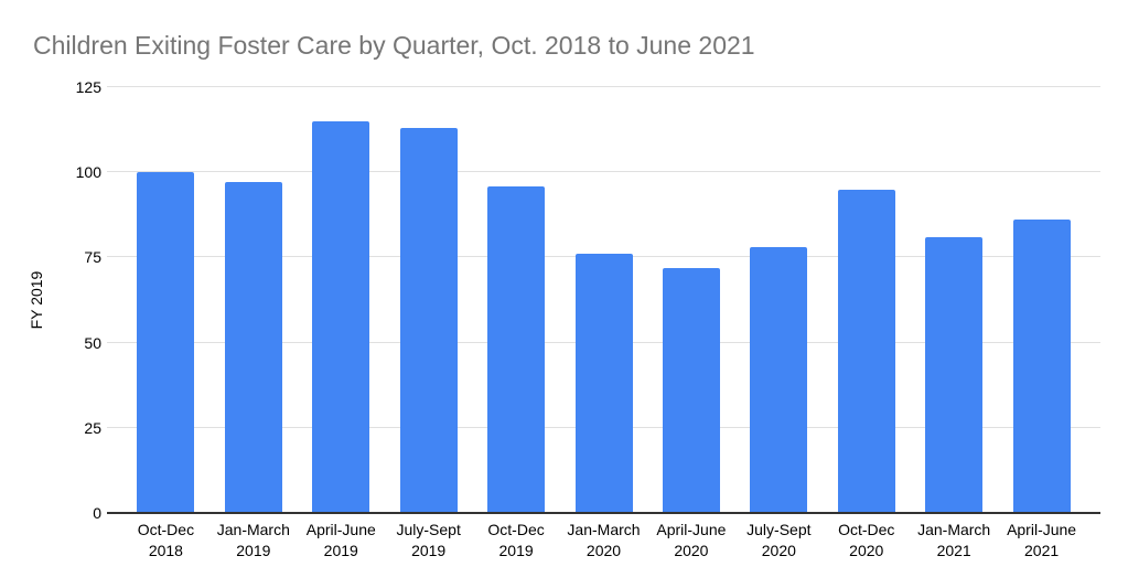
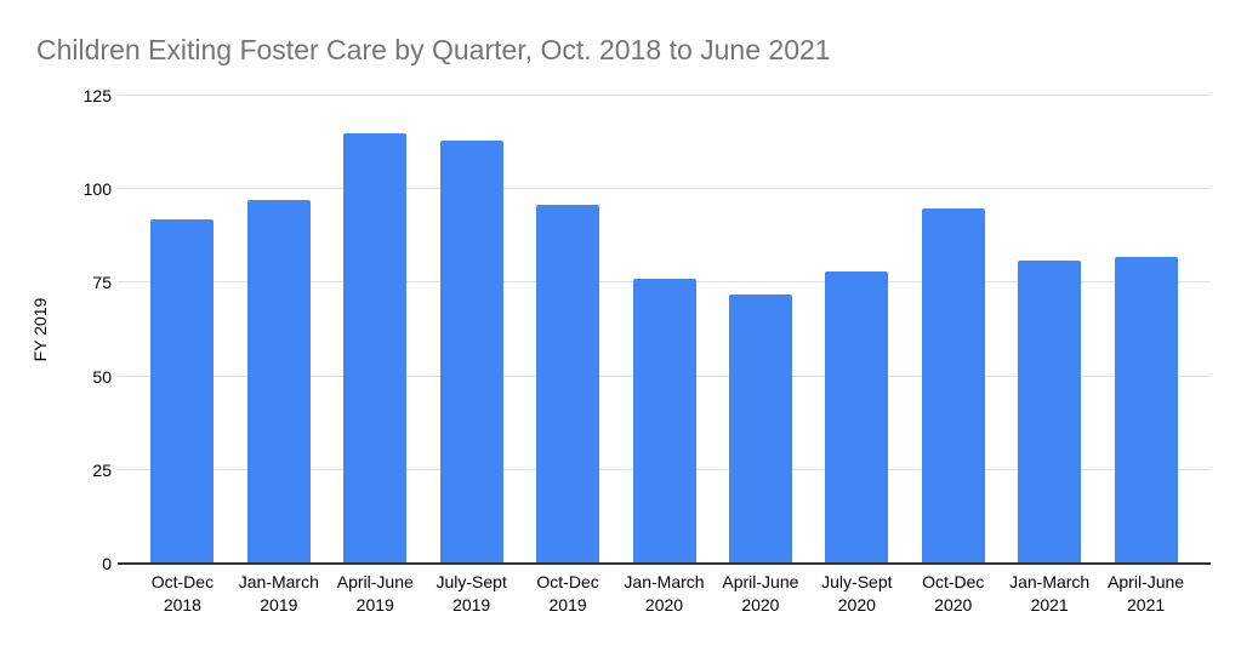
Oct-Dec 2018: 100 -> 92
April-June 2021: 86 -> 82
